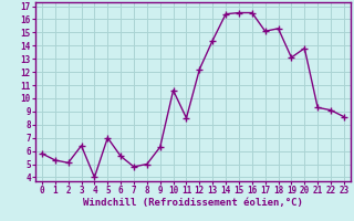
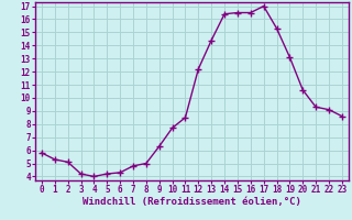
3: 6.4 -> 4.2
5: 7.0 -> 4.2
6: 5.6 -> 4.3
10: 10.6 -> 7.7
17: 15.1 -> 17.0
20: 13.8 -> 10.6
